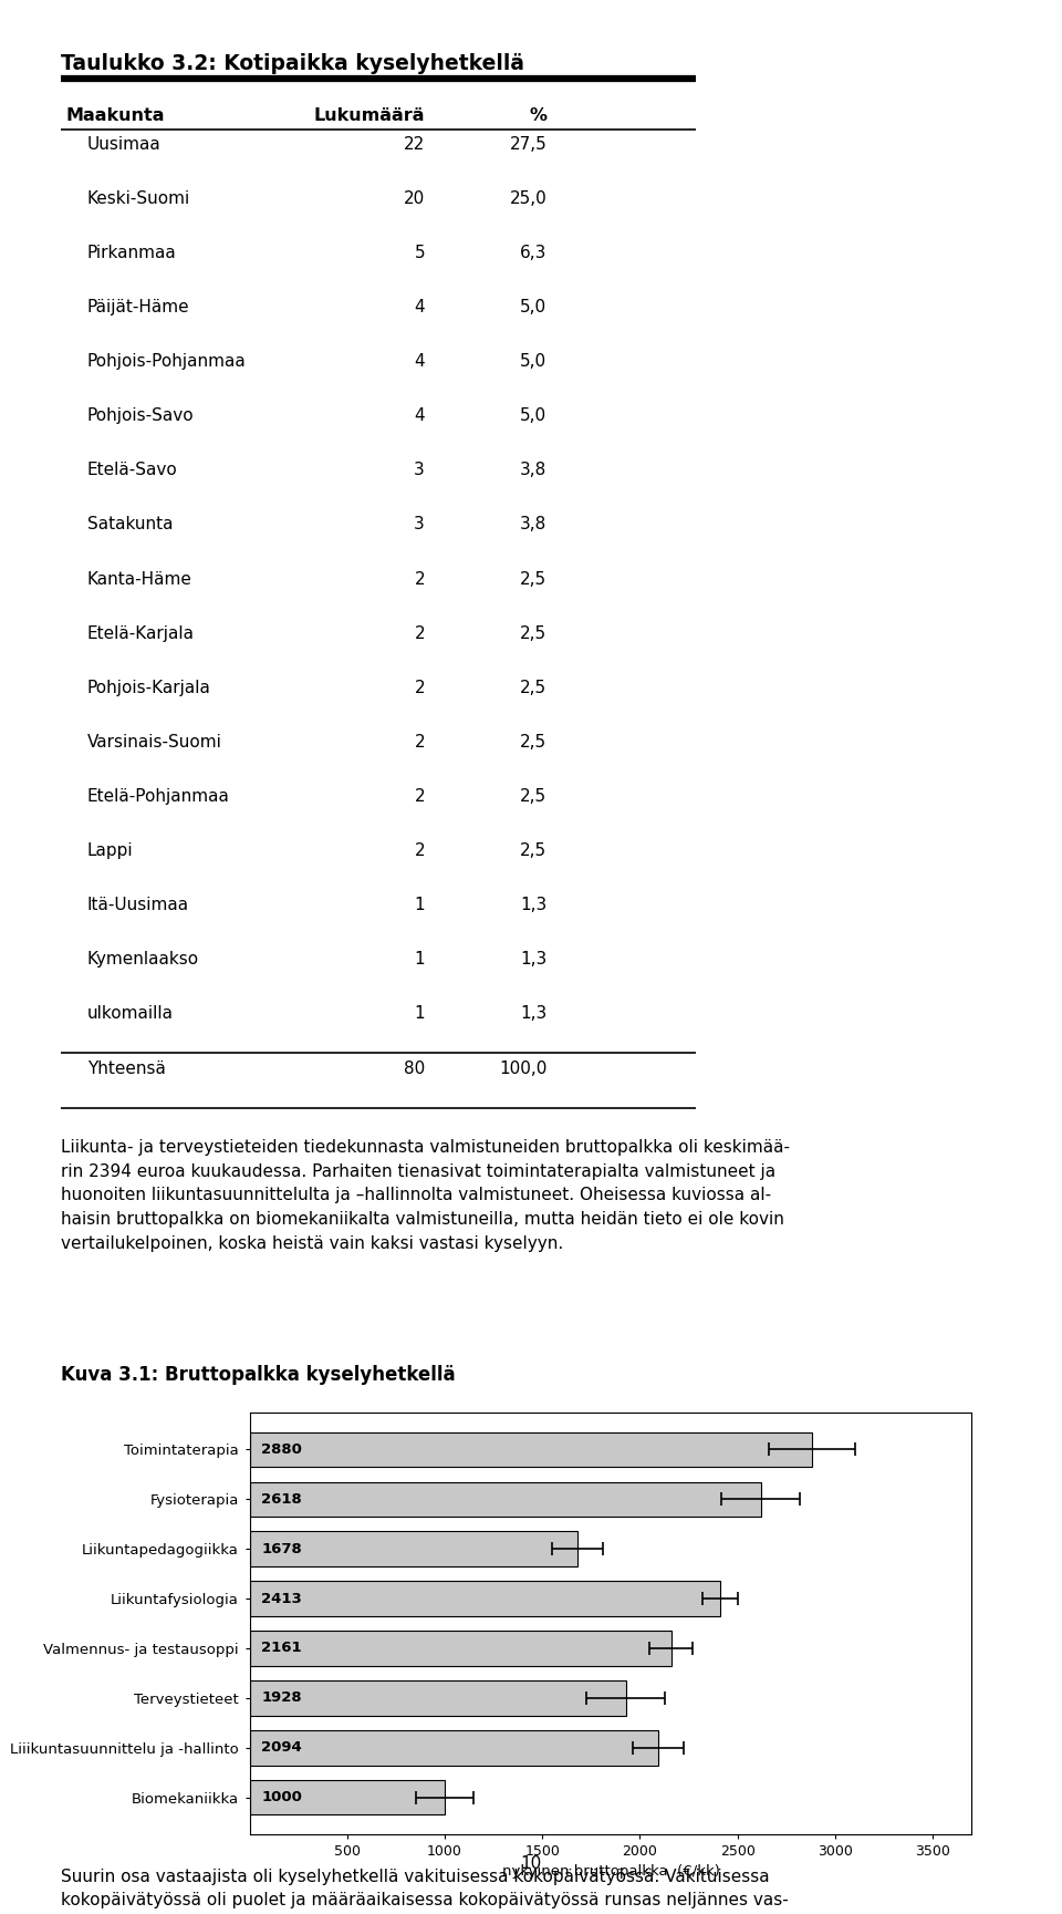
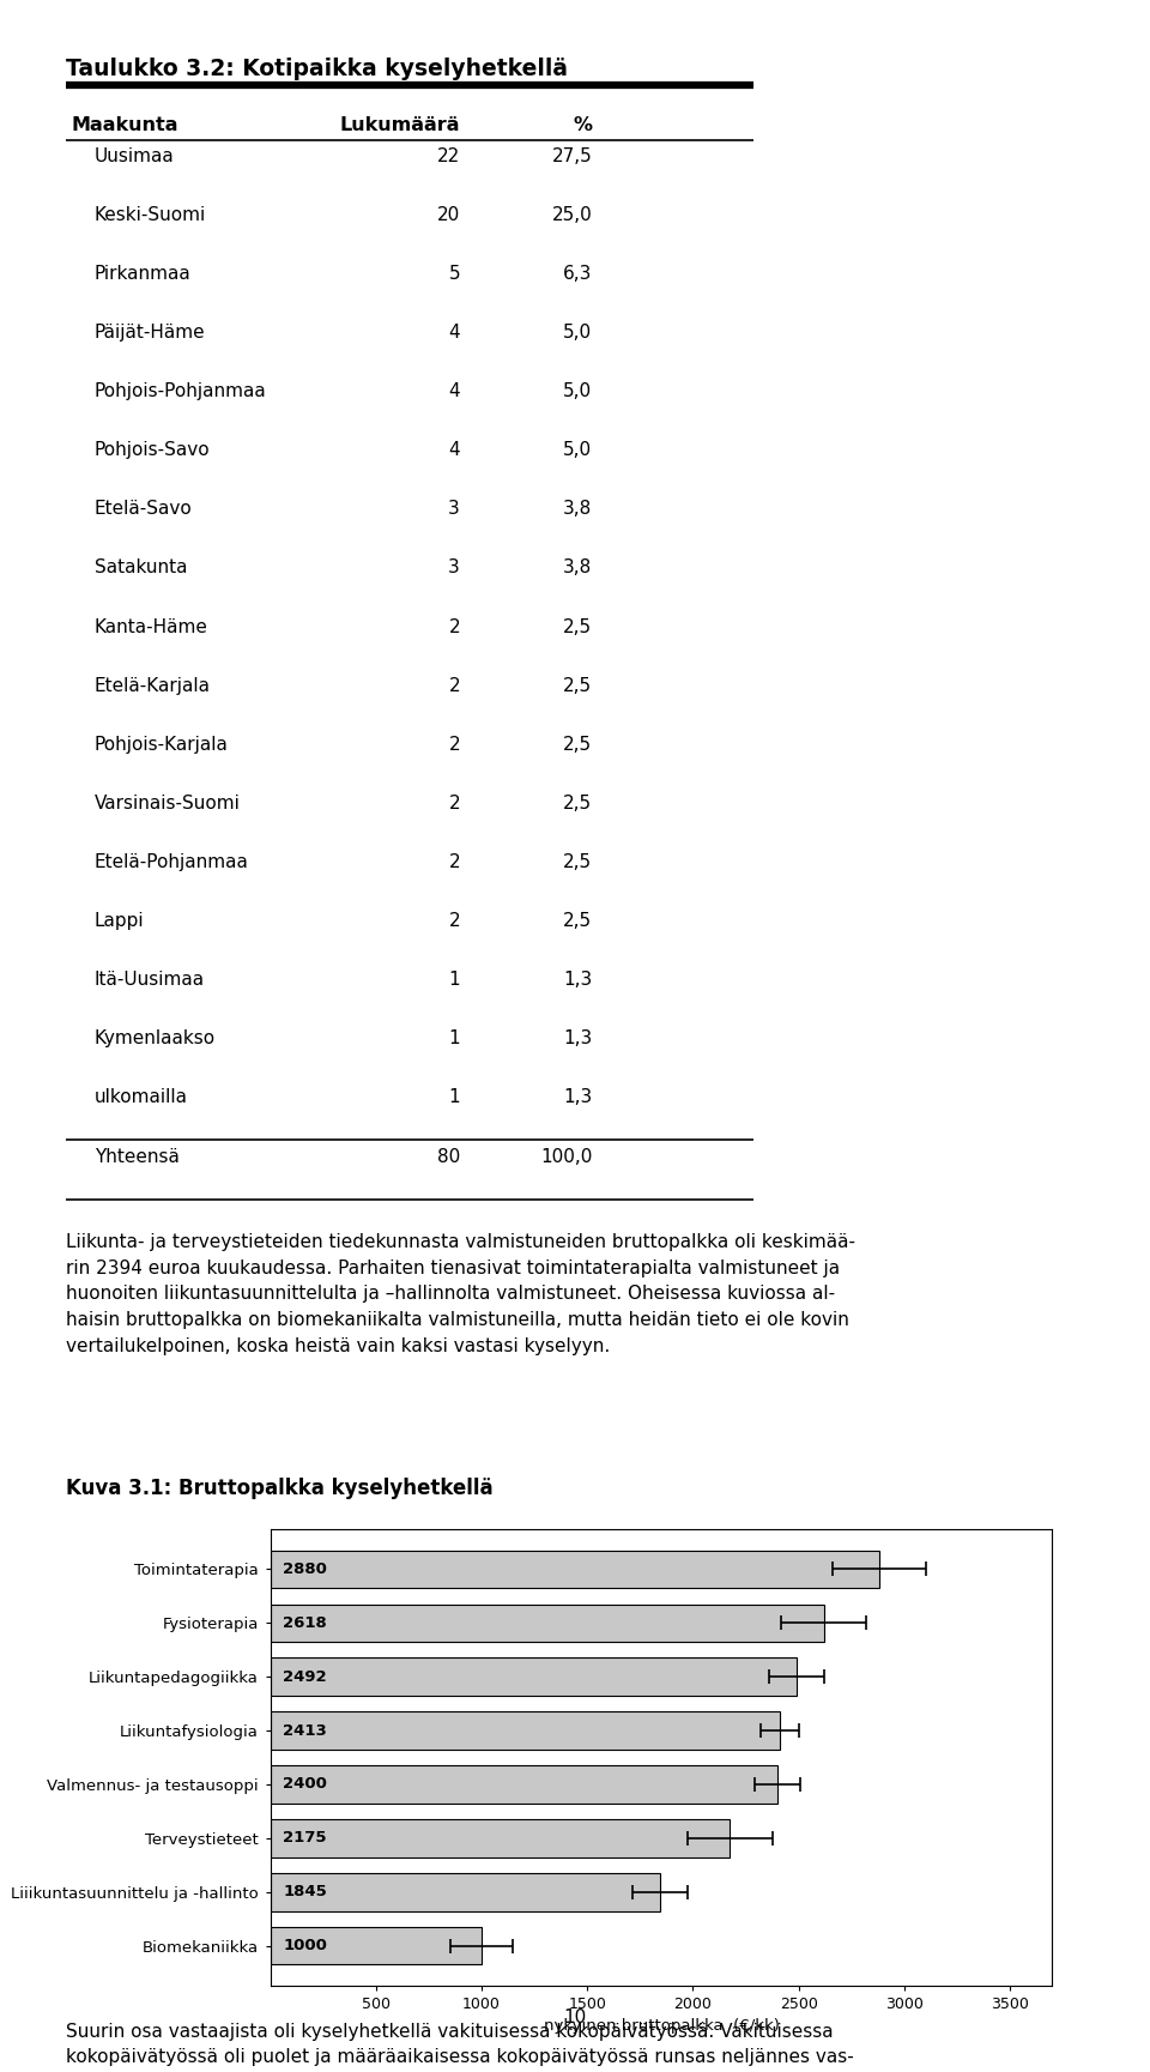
Liikuntapedagogiikka: 1678 -> 2492
Valmennus- ja testausoppi: 2161 -> 2400
Terveystieteet: 1928 -> 2175
Liiikuntasuunnittelu ja -hallinto: 2094 -> 1845
